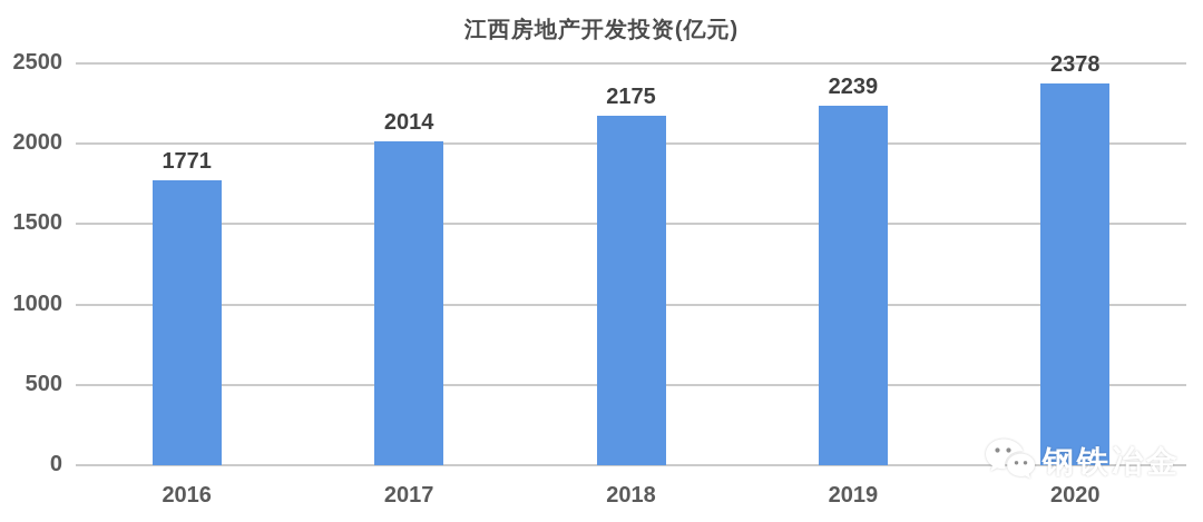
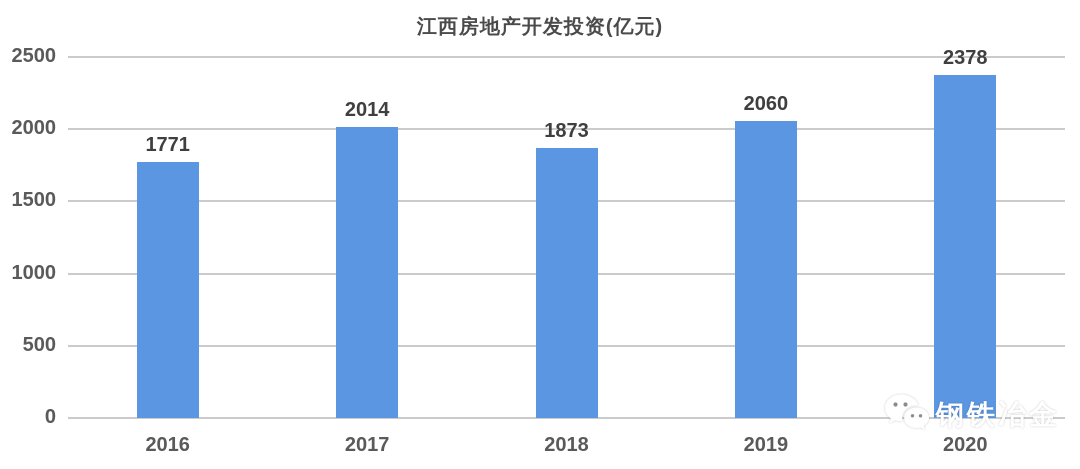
2018: 2175 -> 1873
2019: 2239 -> 2060
